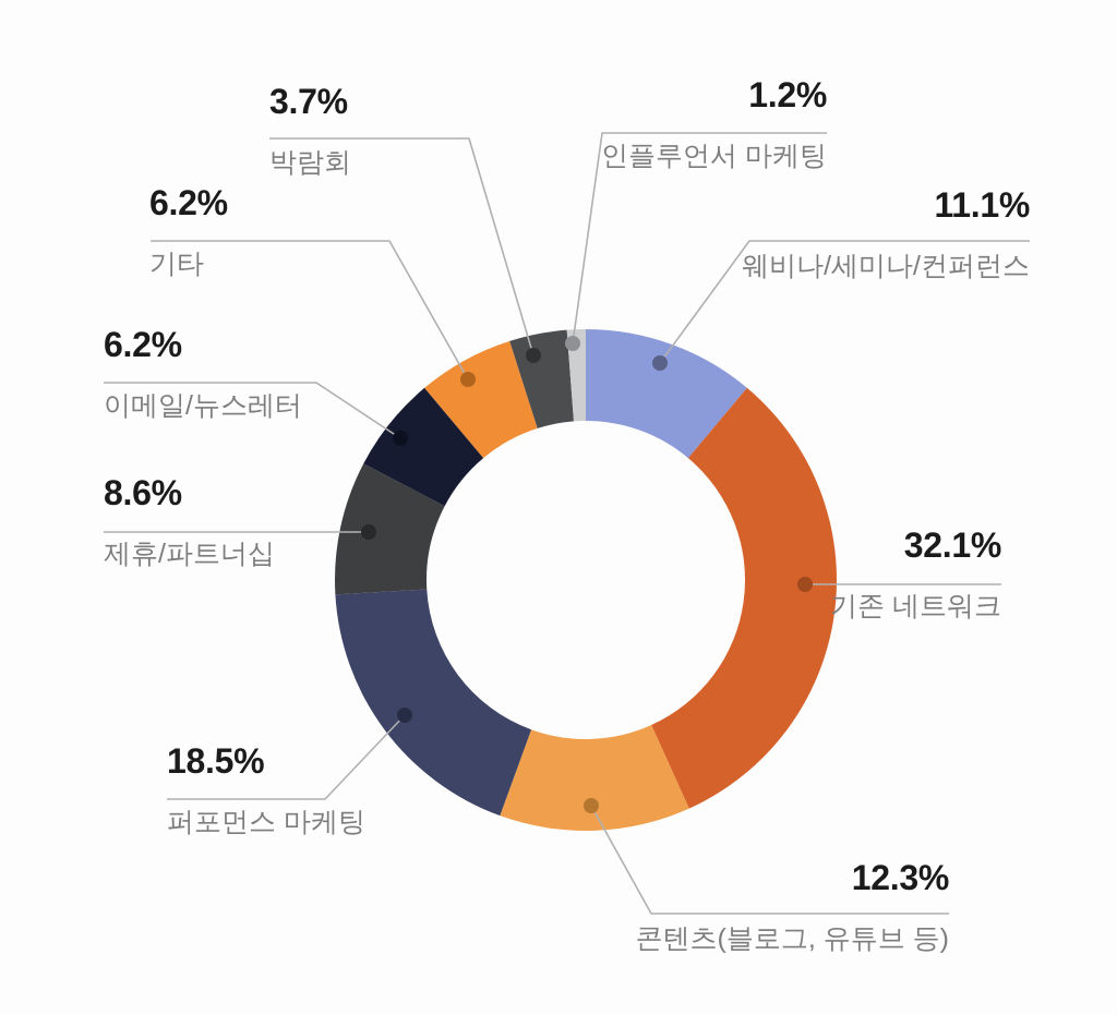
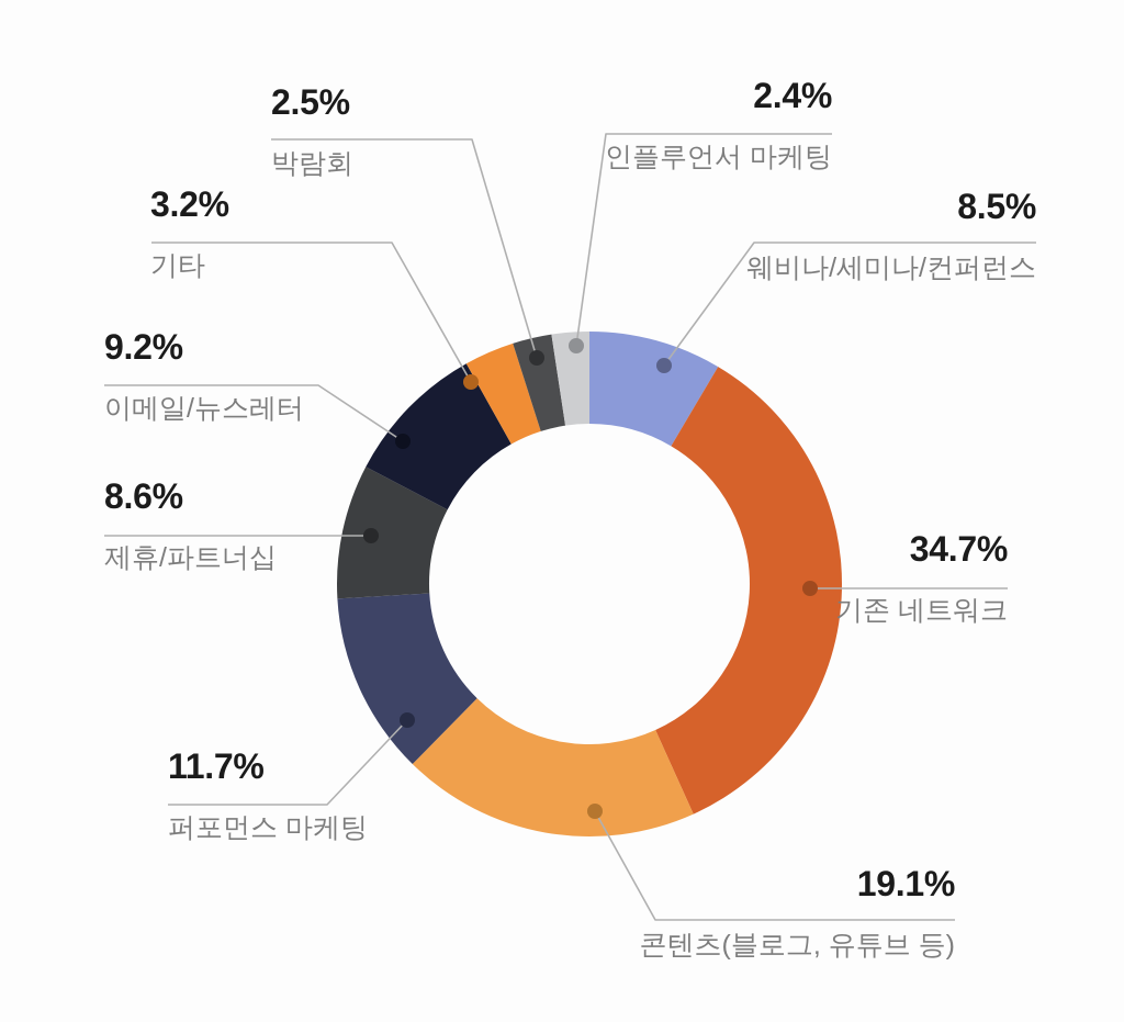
웨비나/세미나/컨퍼런스: 11.1% -> 8.5%
기존 네트워크: 32.1% -> 34.7%
콘텐츠(블로그, 유튜브 등): 12.3% -> 19.1%
퍼포먼스 마케팅: 18.5% -> 11.7%
이메일/뉴스레터: 6.2% -> 9.2%
기타: 6.2% -> 3.2%
박람회: 3.7% -> 2.5%
인플루언서 마케팅: 1.2% -> 2.4%
